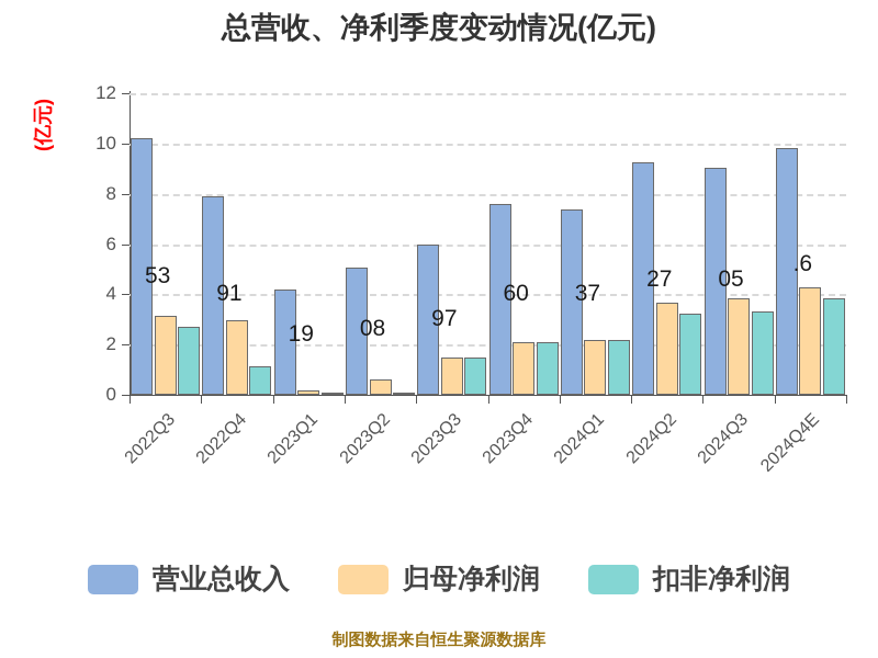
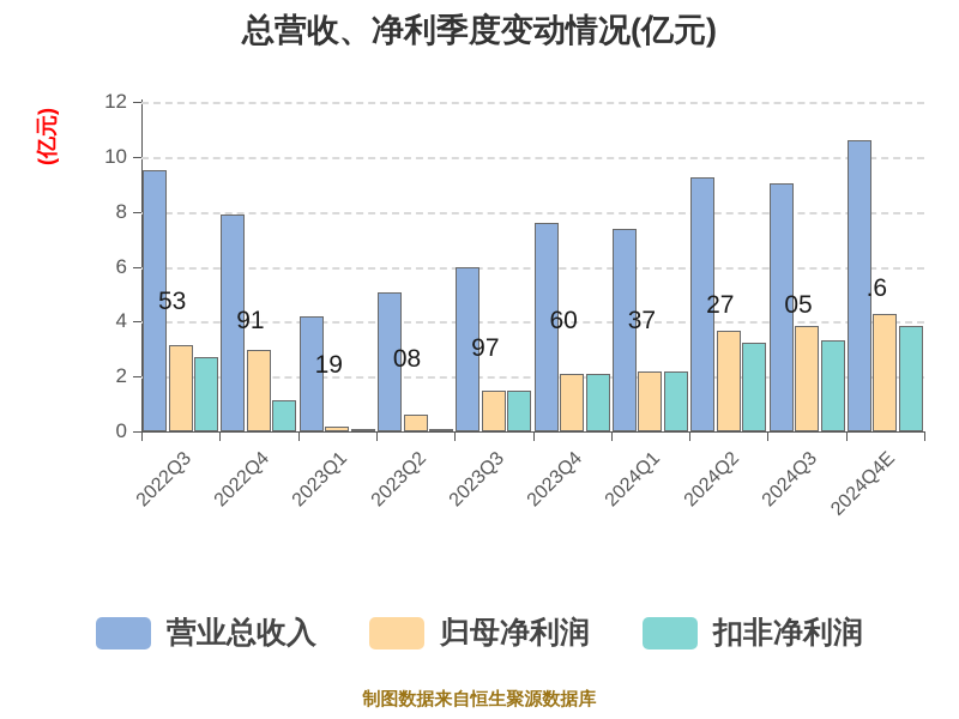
营业总收入/2022Q3: 10.2 -> 9.5
营业总收入/2024Q4E: 9.8 -> 10.6
